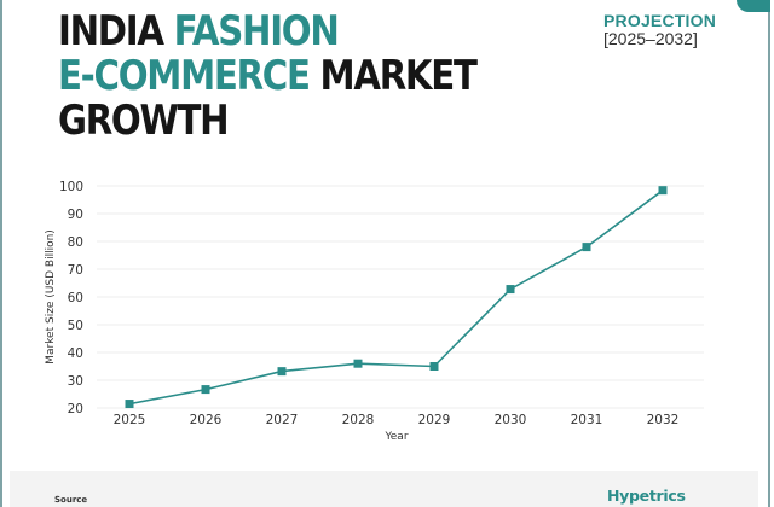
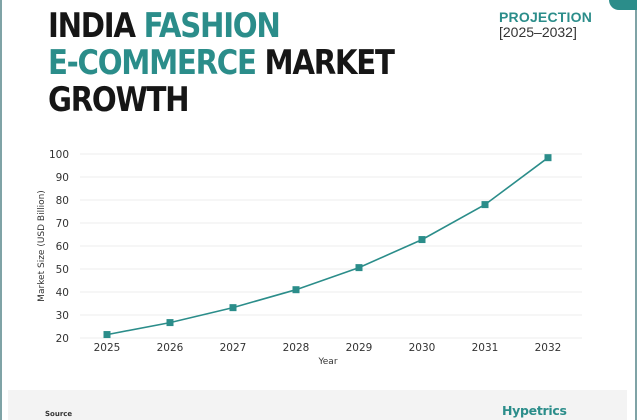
2028: 36 -> 41
2029: 35 -> 51
